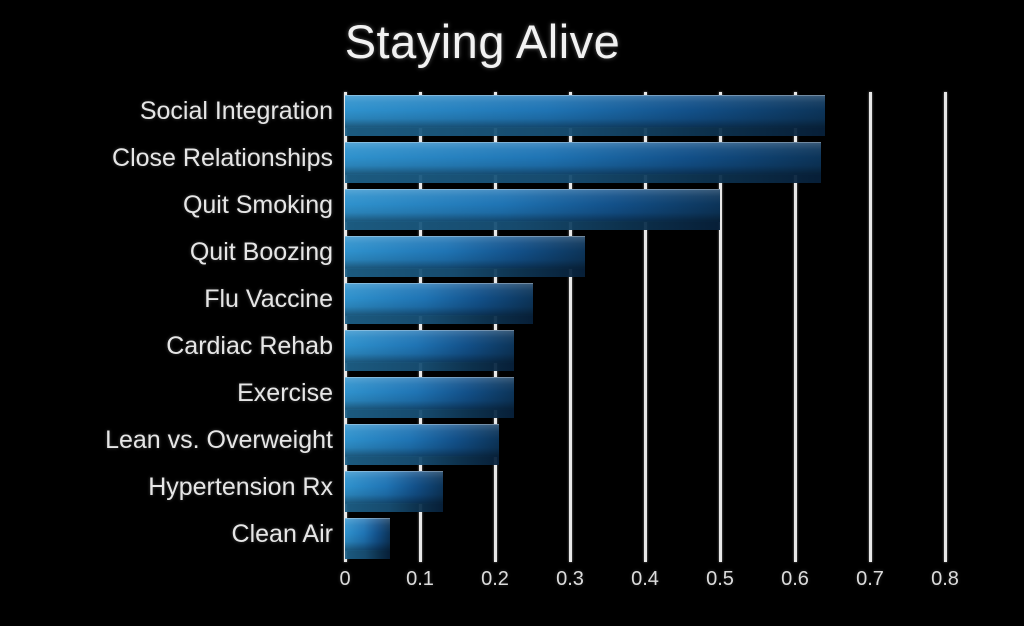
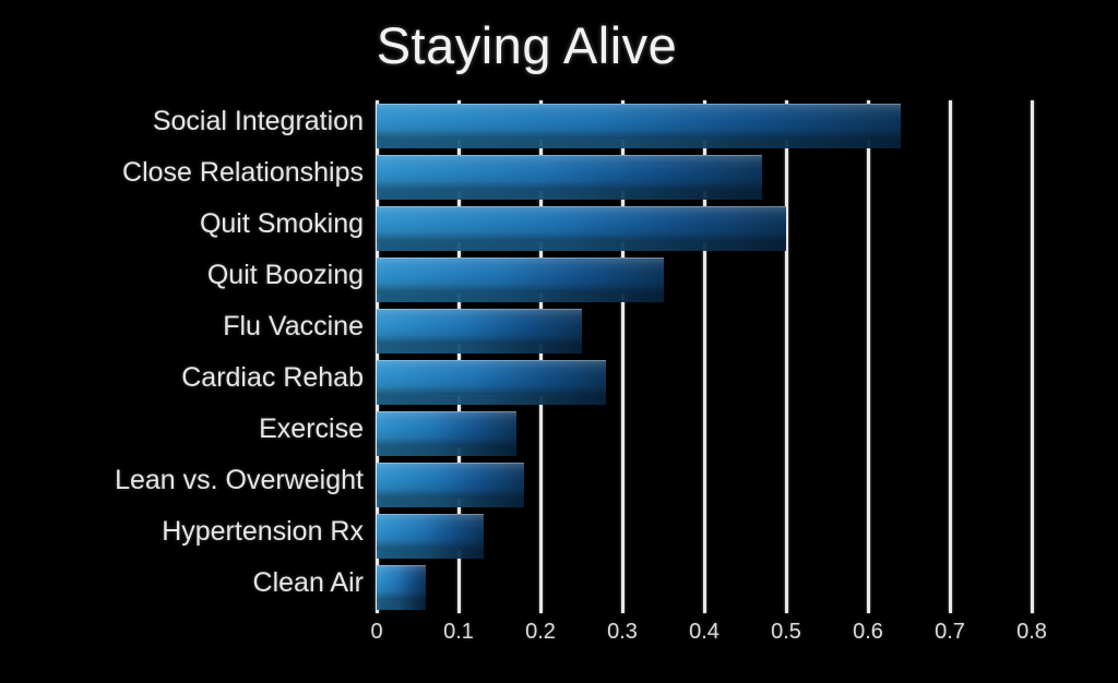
Close Relationships: 0.64 -> 0.47
Quit Boozing: 0.32 -> 0.35
Cardiac Rehab: 0.23 -> 0.28
Exercise: 0.23 -> 0.17
Lean vs. Overweight: 0.20 -> 0.18
